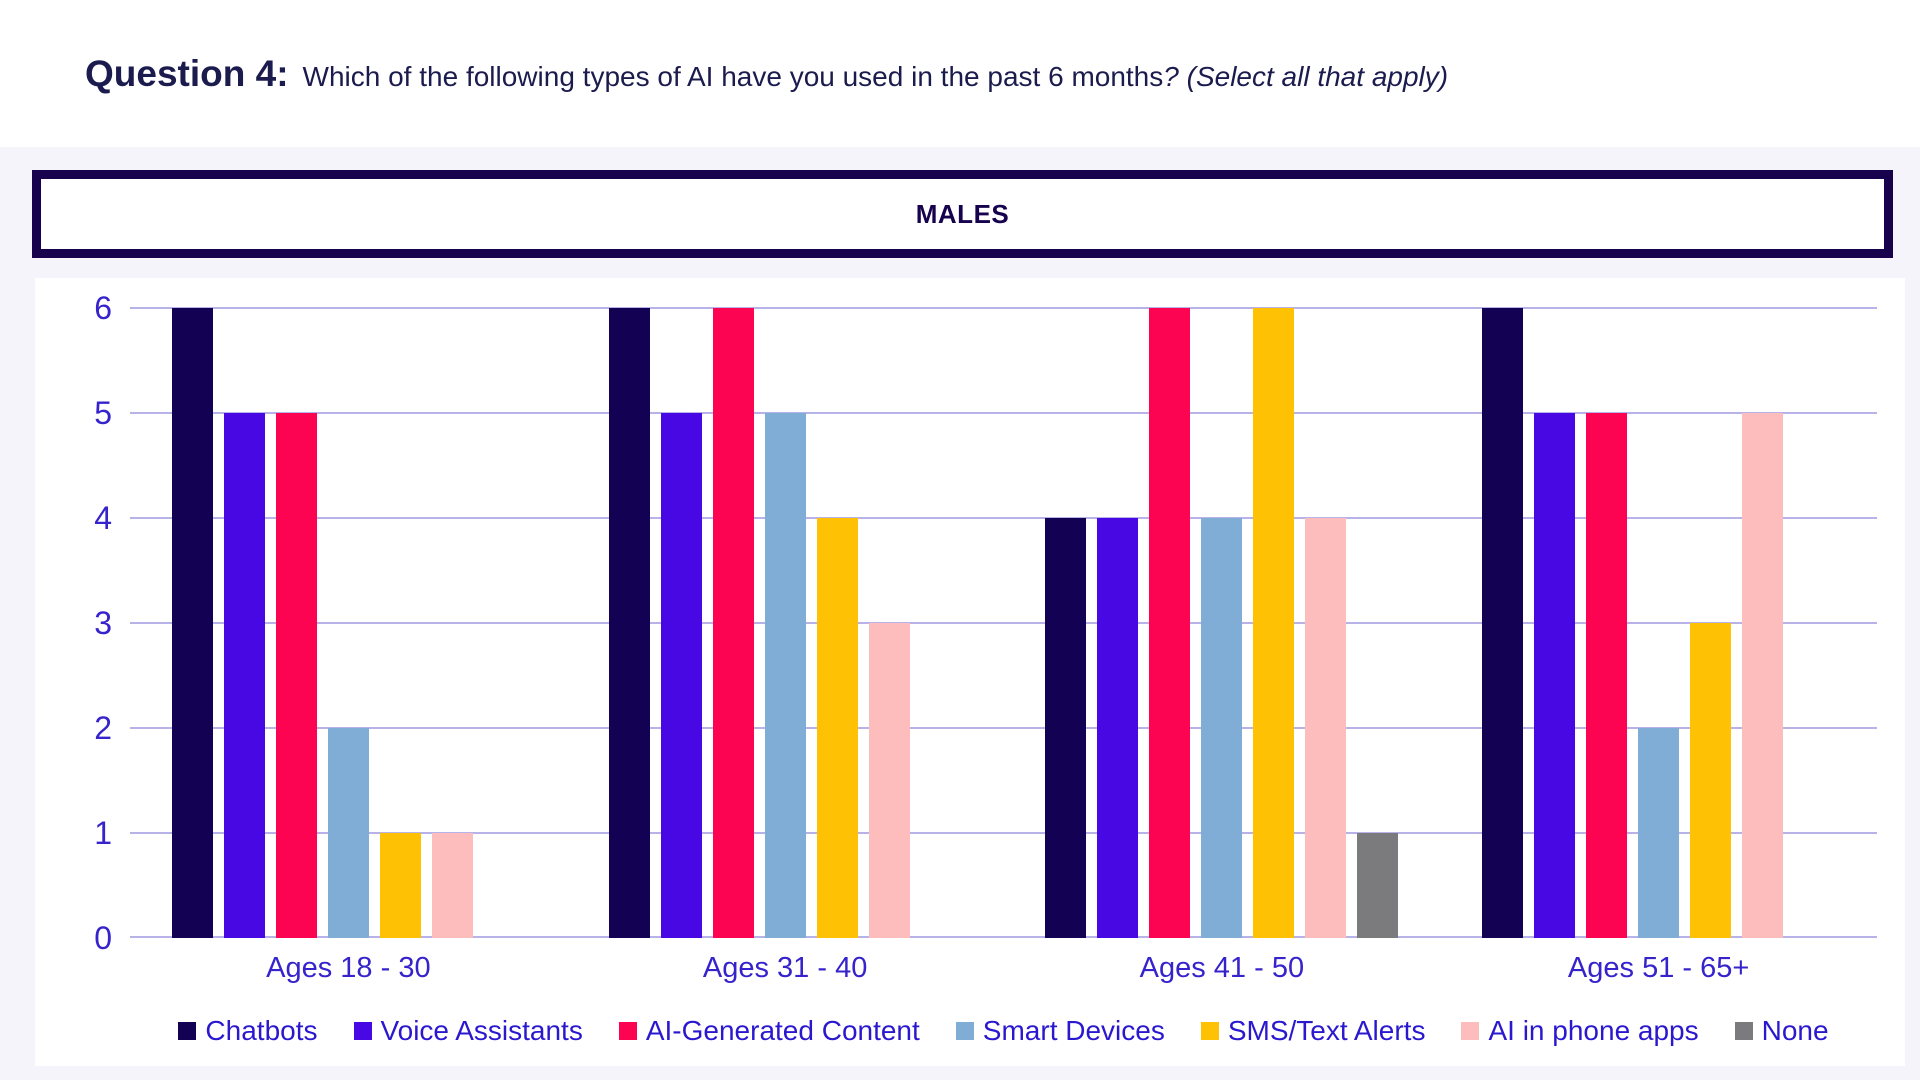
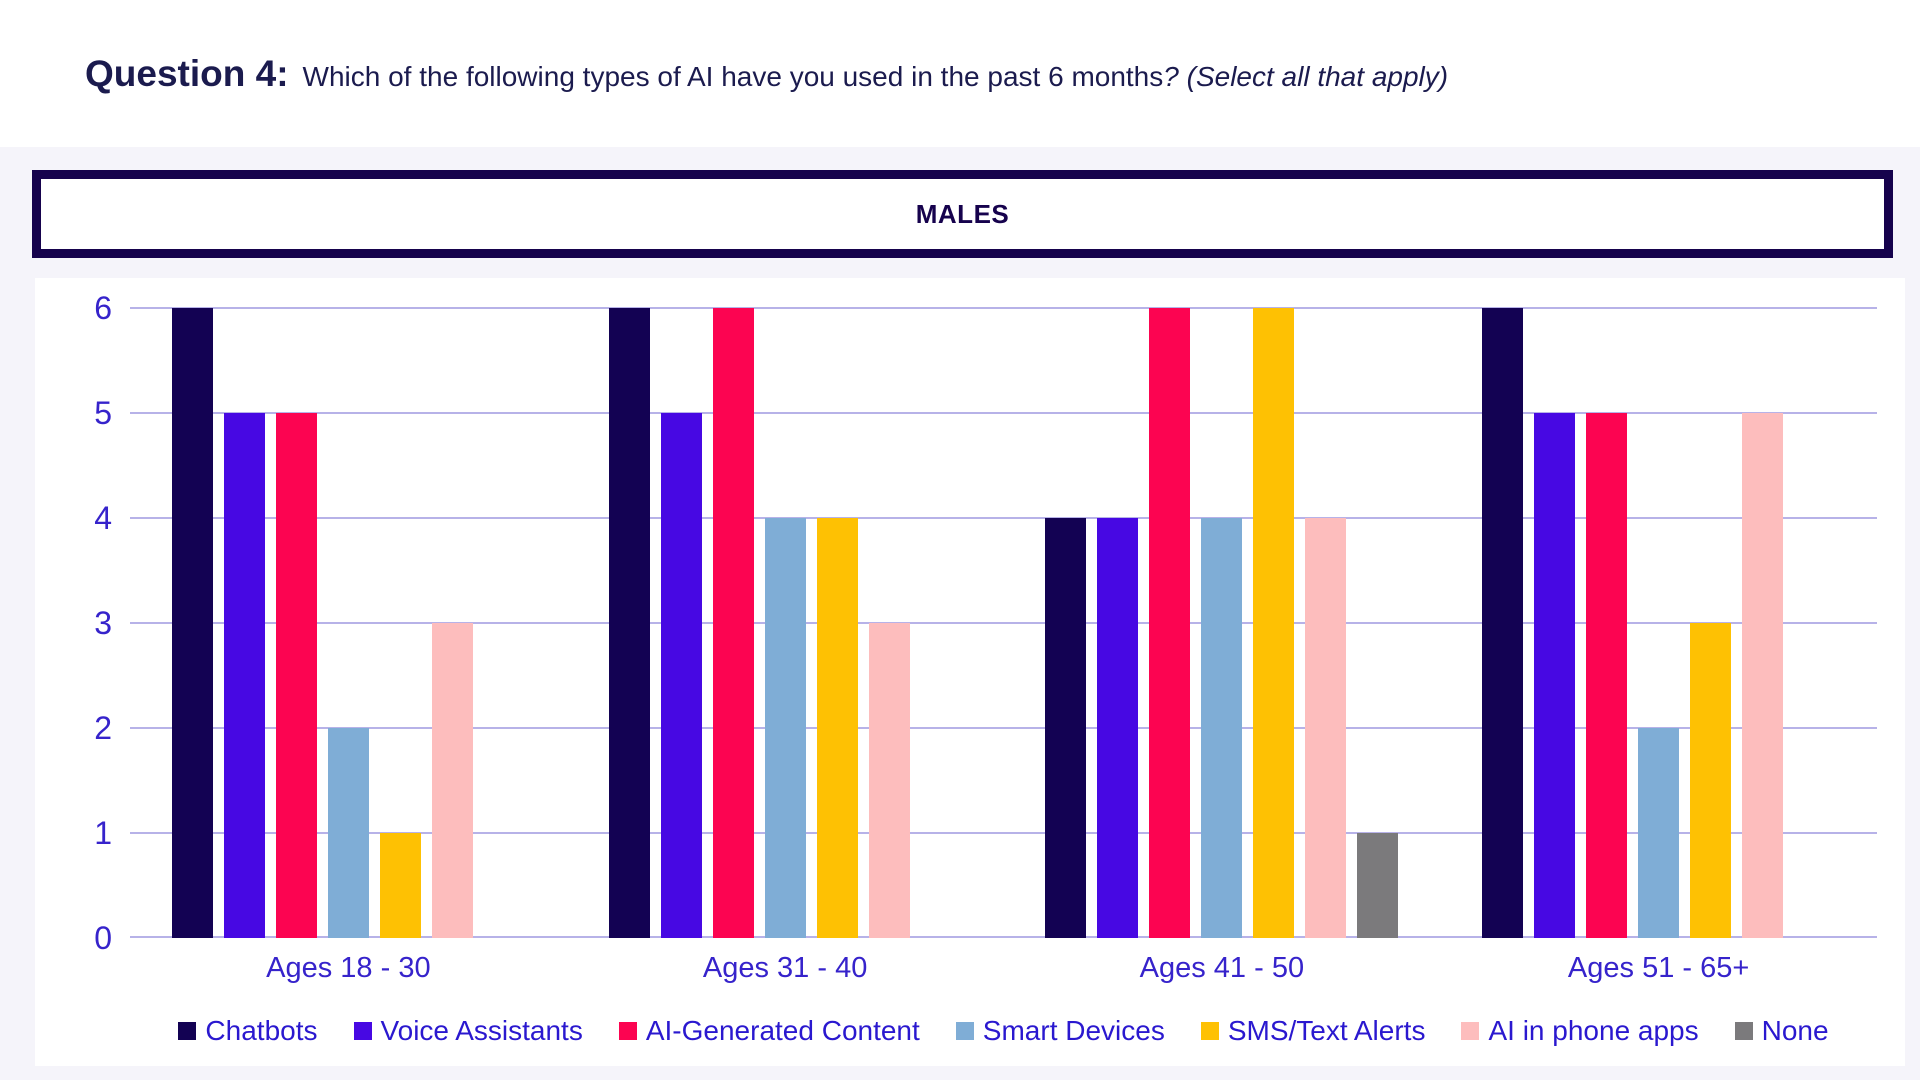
AI in phone apps/Ages 18 - 30: 1 -> 3
Smart Devices/Ages 31 - 40: 5 -> 4
